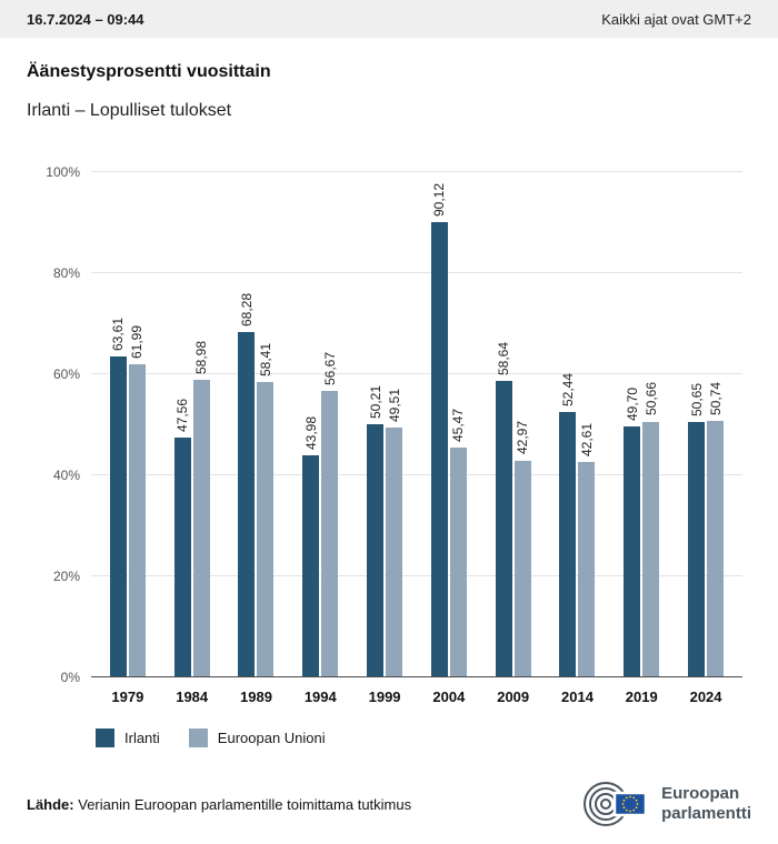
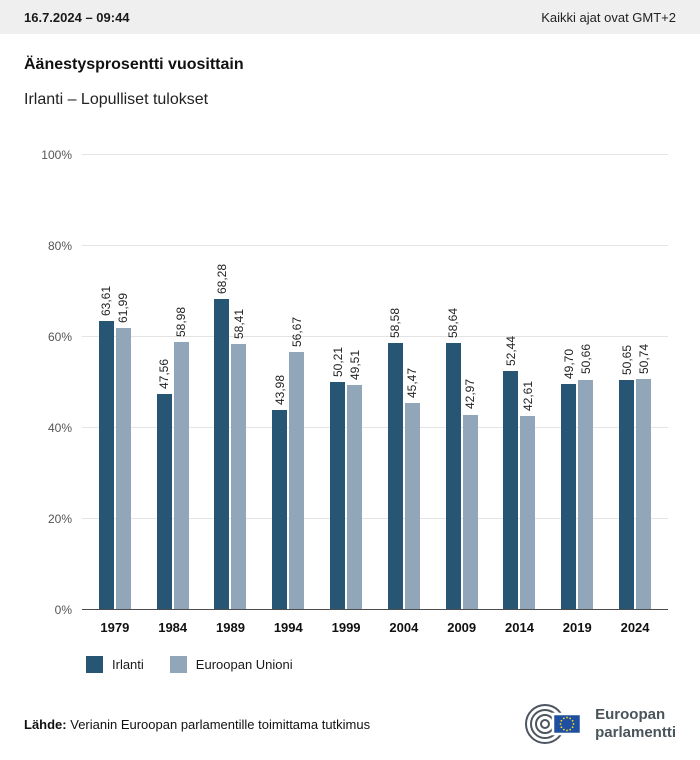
Irlanti/2004: 90,12 -> 58,58
